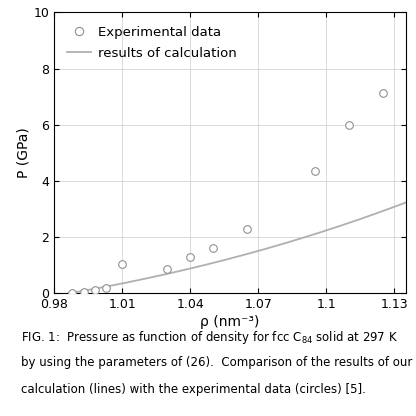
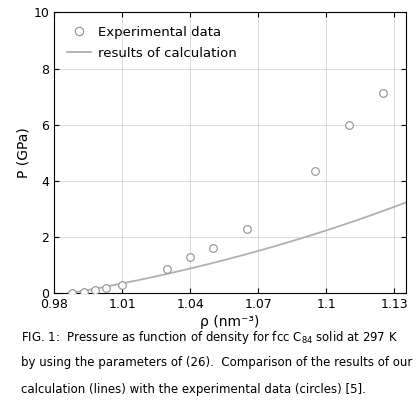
Experimental data/1.01: 1.05 -> 0.30
